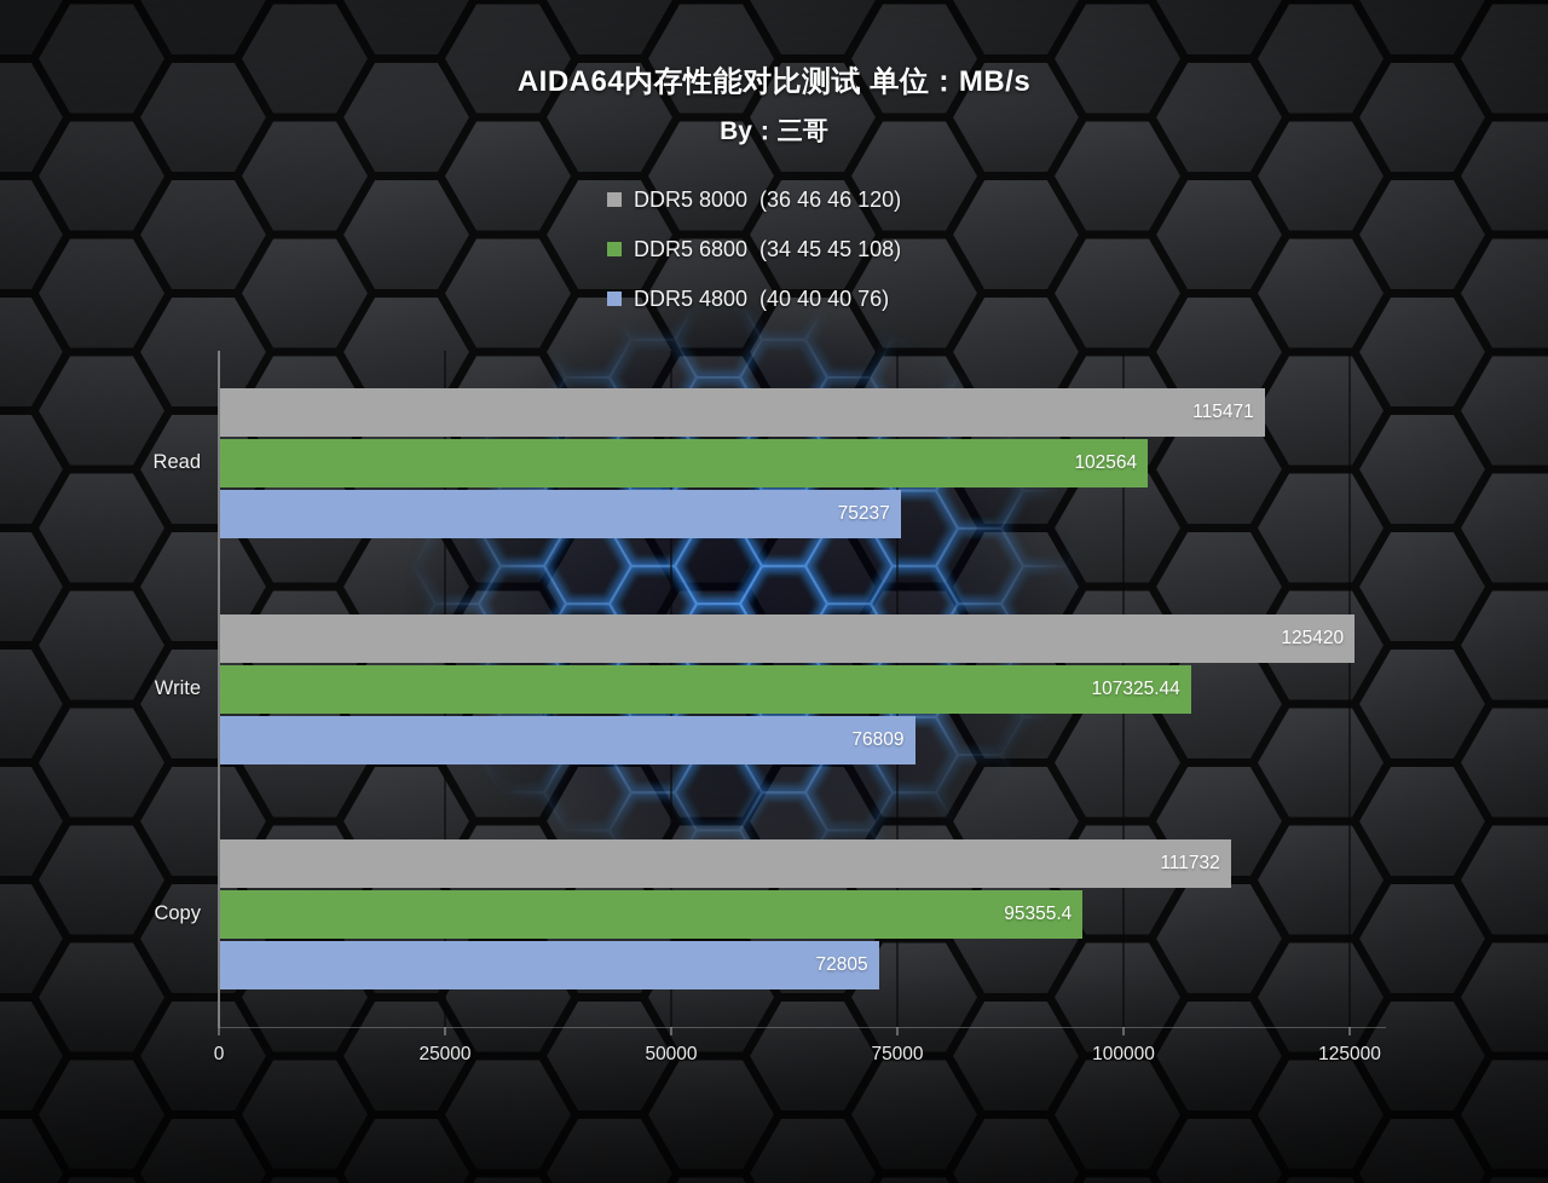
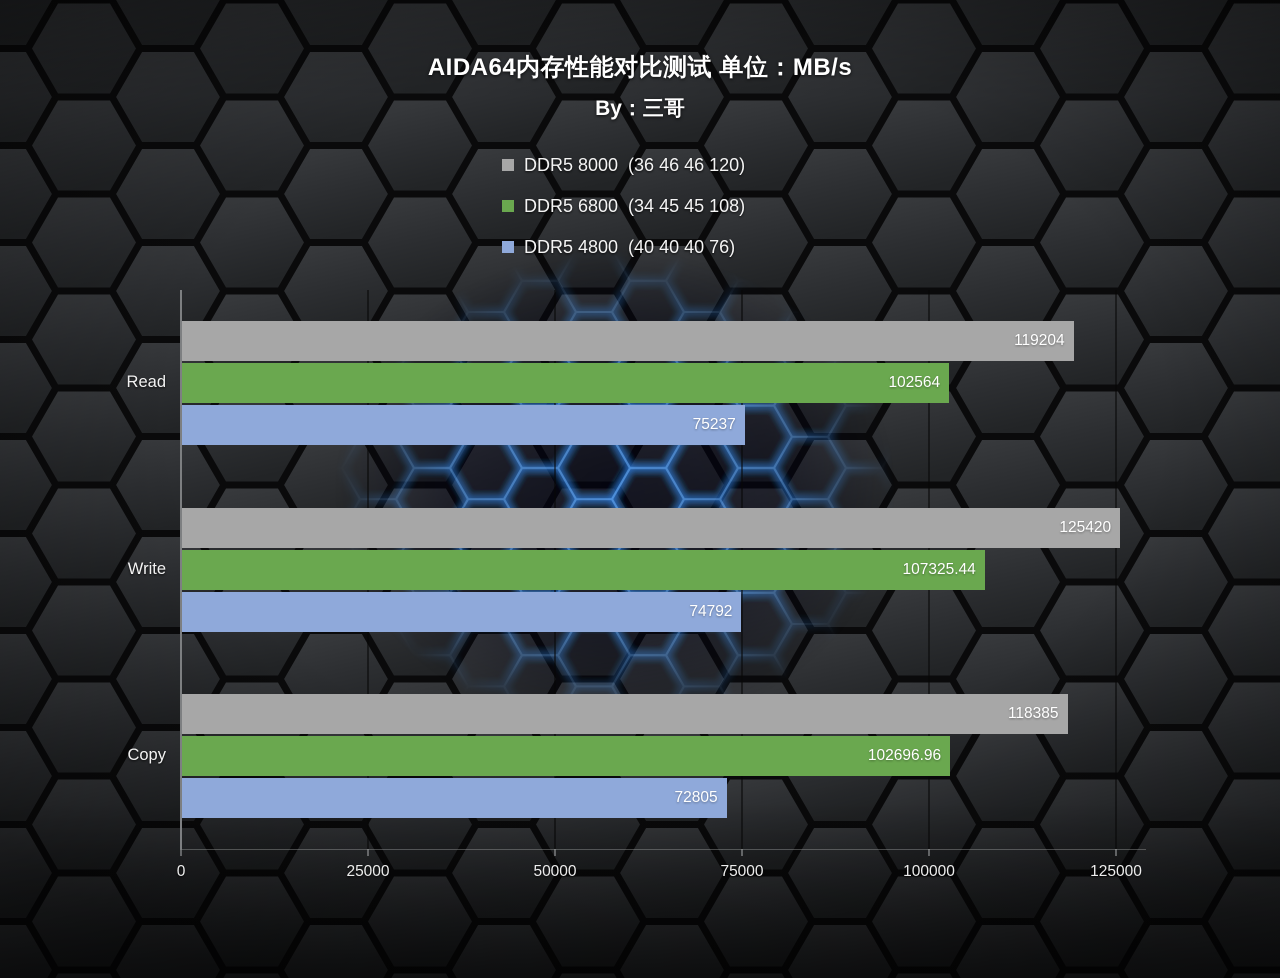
DDR5 8000 (36 46 46 120)/Read: 115471 -> 119204
DDR5 4800 (40 40 40 76)/Write: 76809 -> 74792
DDR5 8000 (36 46 46 120)/Copy: 111732 -> 118385
DDR5 6800 (34 45 45 108)/Copy: 95355.4 -> 102696.96
